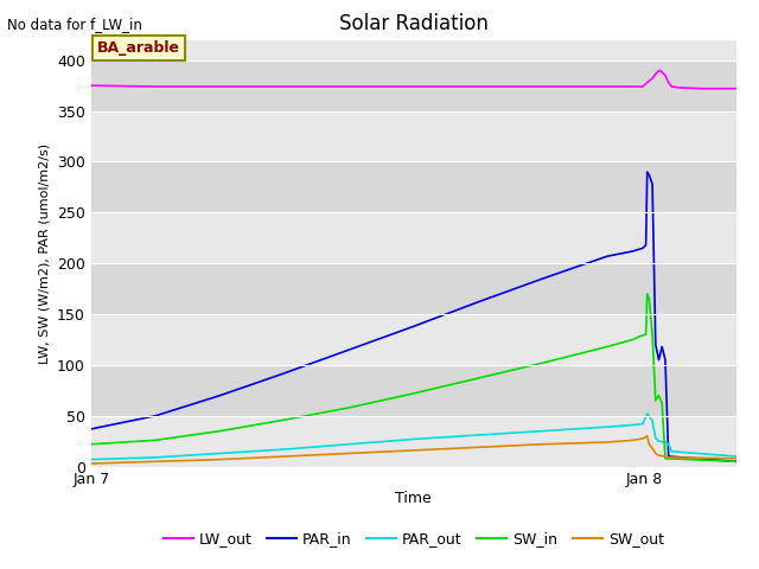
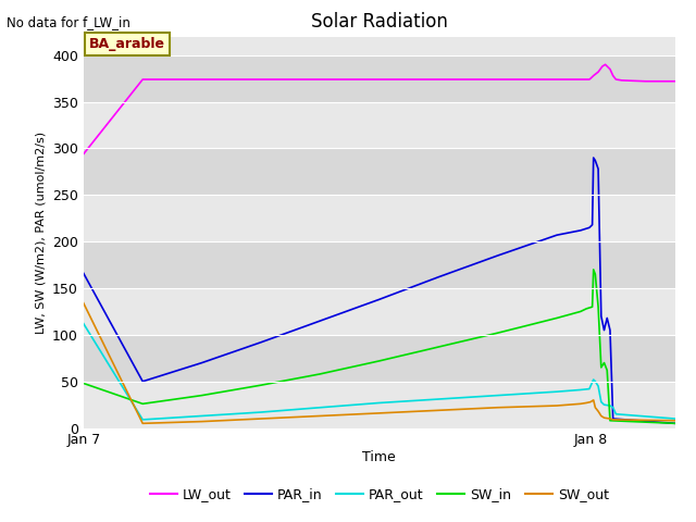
LW_out/Jan 7: 375 -> 294
PAR_in/Jan 7: 37 -> 166
PAR_out/Jan 7: 7 -> 112
SW_in/Jan 7: 22 -> 48
SW_out/Jan 7: 3 -> 134
